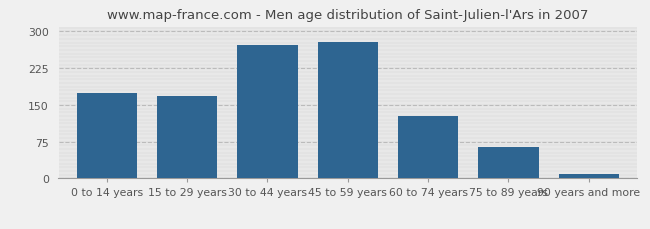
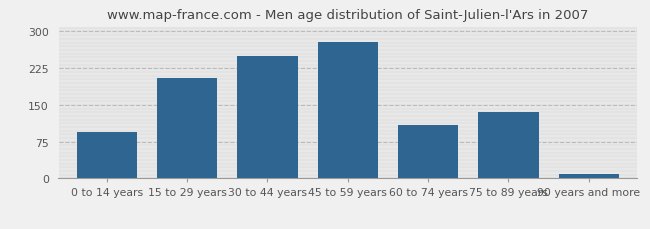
0 to 14 years: 175 -> 95
15 to 29 years: 168 -> 205
30 to 44 years: 272 -> 250
60 to 74 years: 128 -> 110
75 to 89 years: 65 -> 135
